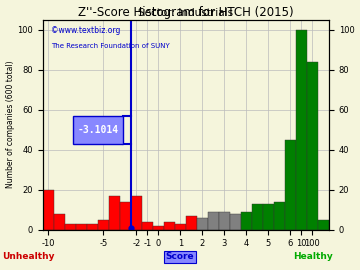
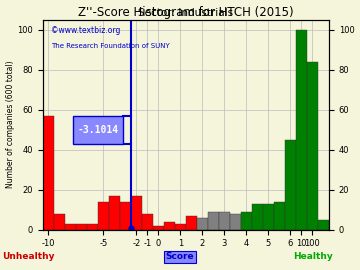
-10: 20 -> 57
-5: 5 -> 14
-1: 4 -> 8
